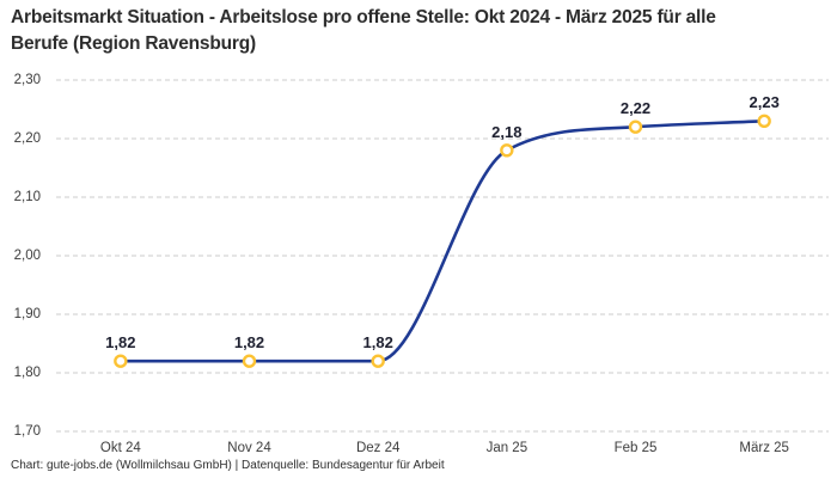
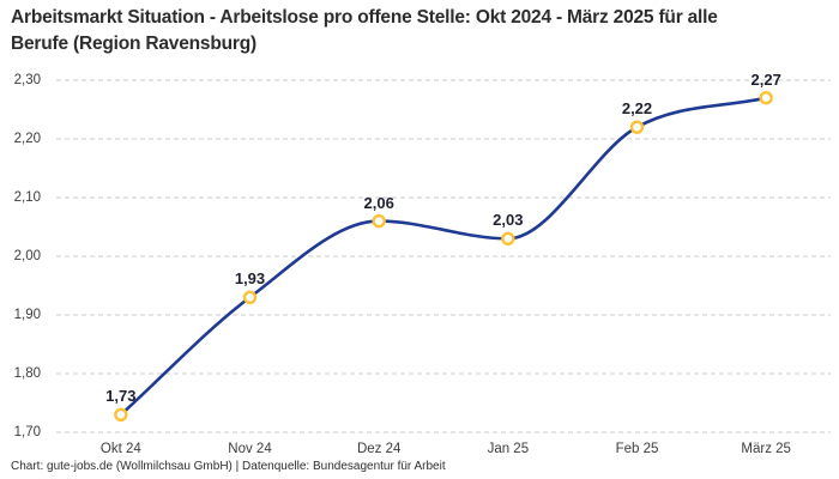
Okt 24: 1,82 -> 1,73
Nov 24: 1,82 -> 1,93
Dez 24: 1,82 -> 2,06
Jan 25: 2,18 -> 2,03
März 25: 2,23 -> 2,27
